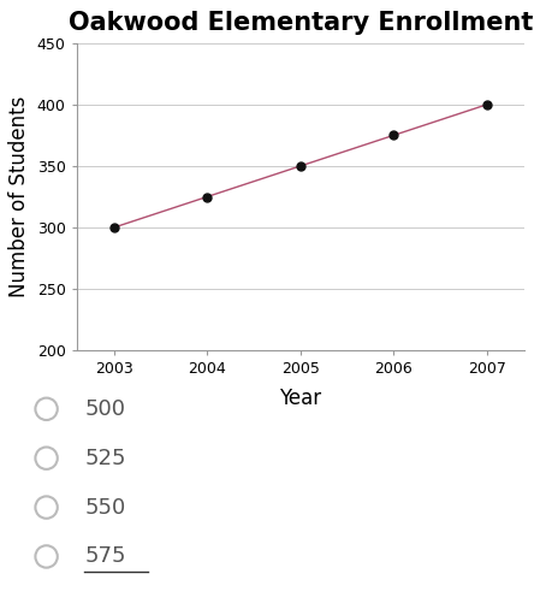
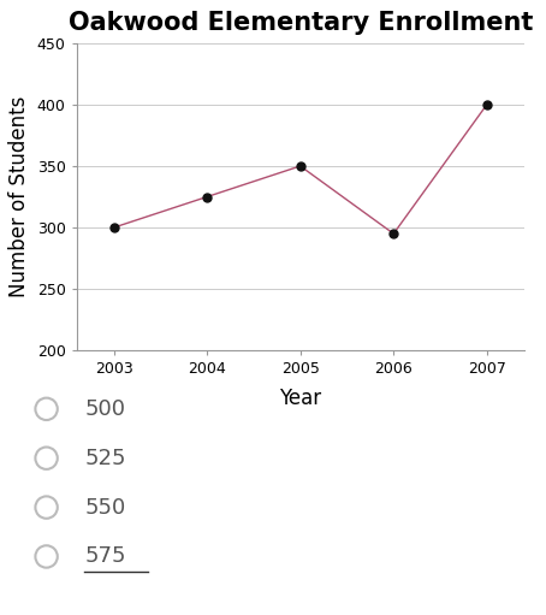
2006: 375 -> 295
